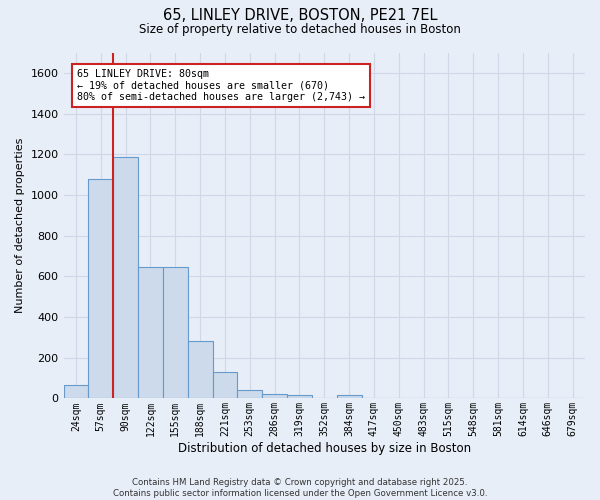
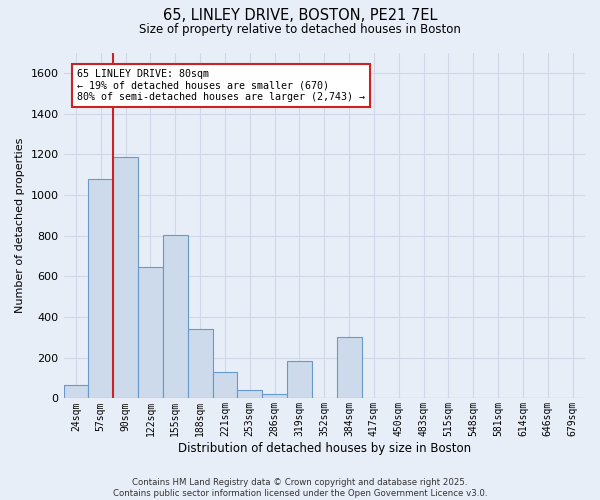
155sqm: 645 -> 805
188sqm: 280 -> 340
319sqm: 15 -> 185
384sqm: 15 -> 300
